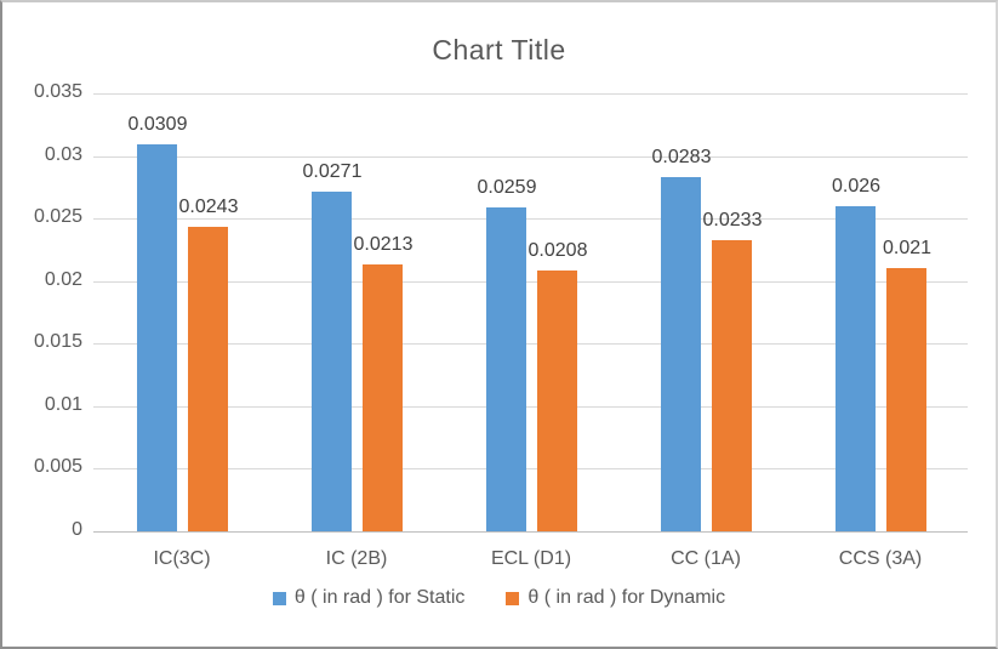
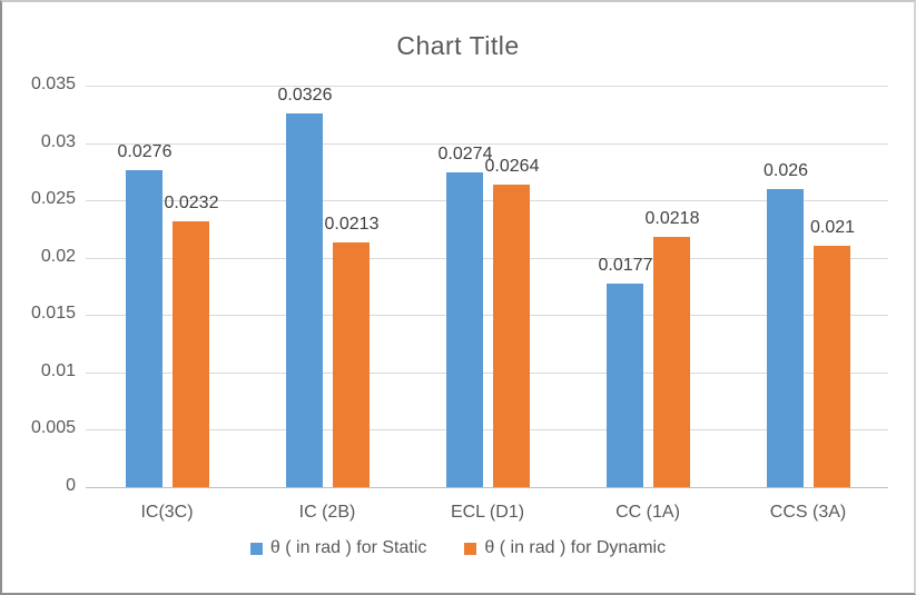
θ ( in rad ) for Static/IC(3C): 0.0309 -> 0.0276
θ ( in rad ) for Dynamic/IC(3C): 0.0243 -> 0.0232
θ ( in rad ) for Static/IC (2B): 0.0271 -> 0.0326
θ ( in rad ) for Static/ECL (D1): 0.0259 -> 0.0274
θ ( in rad ) for Dynamic/ECL (D1): 0.0208 -> 0.0264
θ ( in rad ) for Static/CC (1A): 0.0283 -> 0.0177
θ ( in rad ) for Dynamic/CC (1A): 0.0233 -> 0.0218
